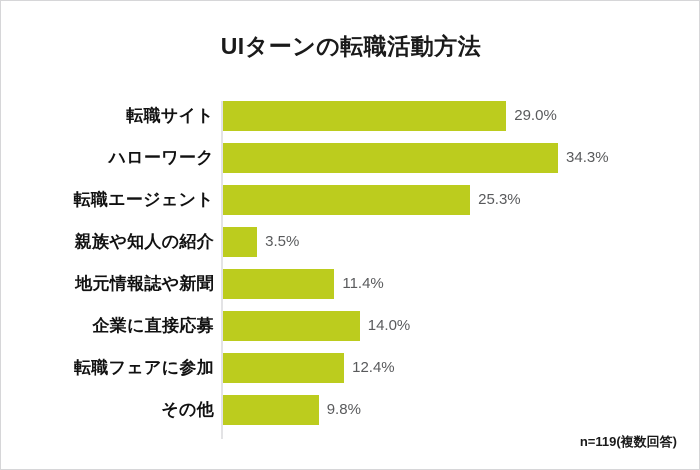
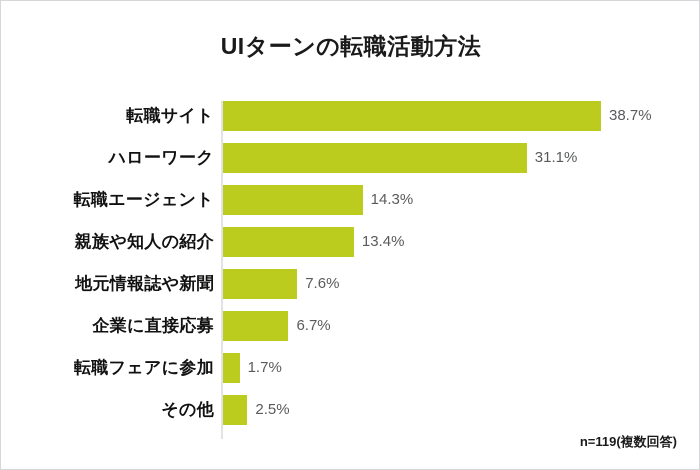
転職サイト: 29.0% -> 38.7%
ハローワーク: 34.3% -> 31.1%
転職エージェント: 25.3% -> 14.3%
親族や知人の紹介: 3.5% -> 13.4%
地元情報誌や新聞: 11.4% -> 7.6%
企業に直接応募: 14.0% -> 6.7%
転職フェアに参加: 12.4% -> 1.7%
その他: 9.8% -> 2.5%
